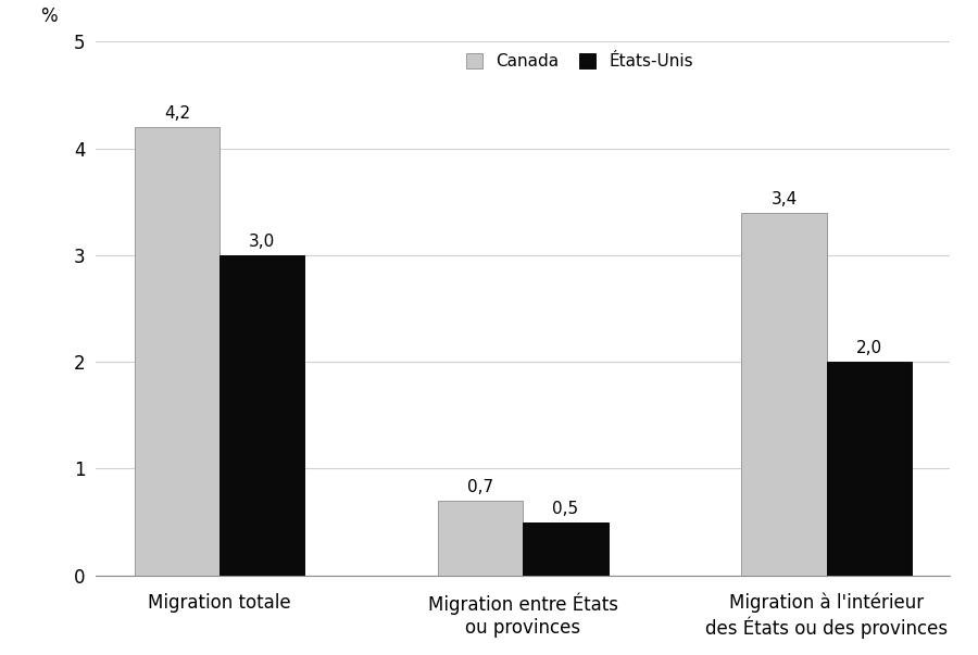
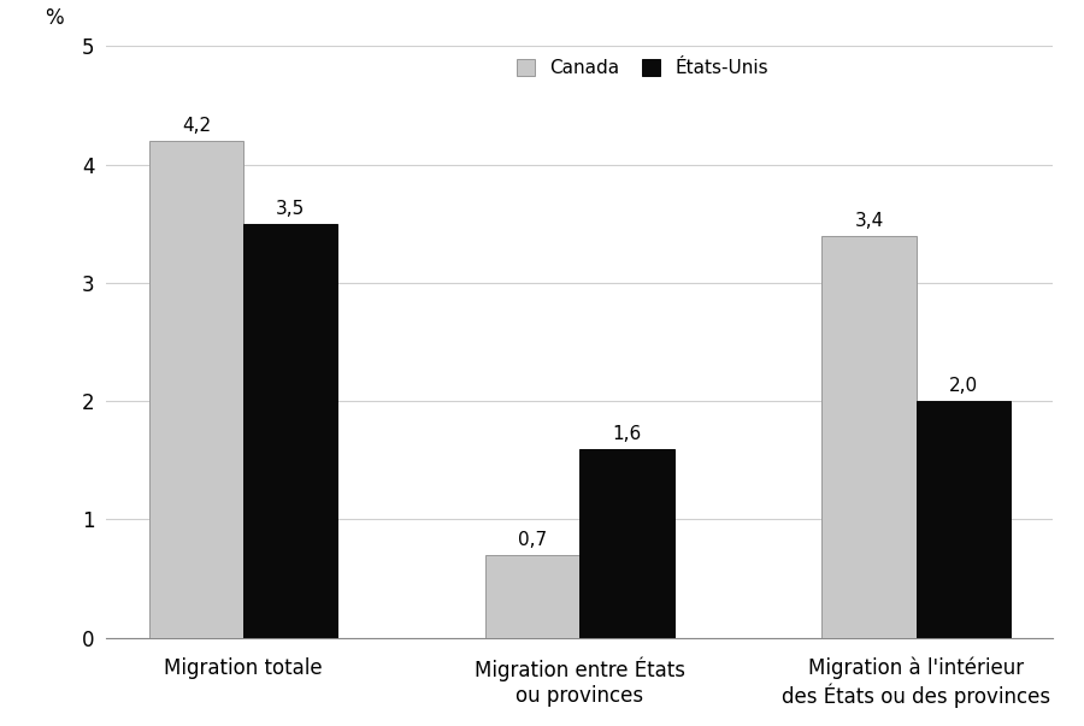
États-Unis/Migration totale: 3,0 -> 3,5
États-Unis/Migration entre États ou provinces: 0,5 -> 1,6
